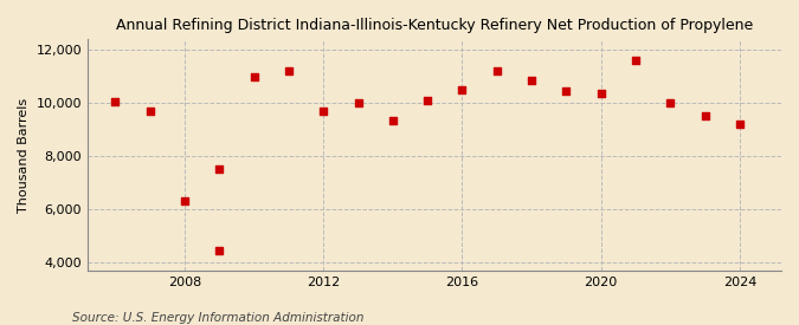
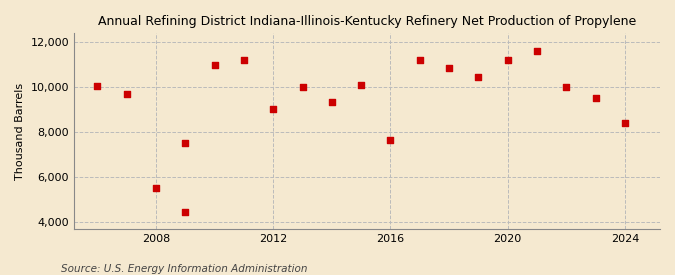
2008: 6,300 -> 5,500
2012: 9,700 -> 9,050
2016: 10,500 -> 7,650
2020: 10,350 -> 11,200
2024: 9,200 -> 8,400
